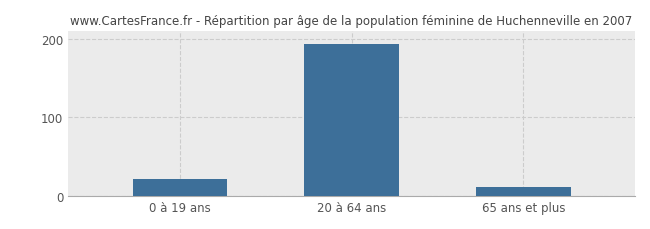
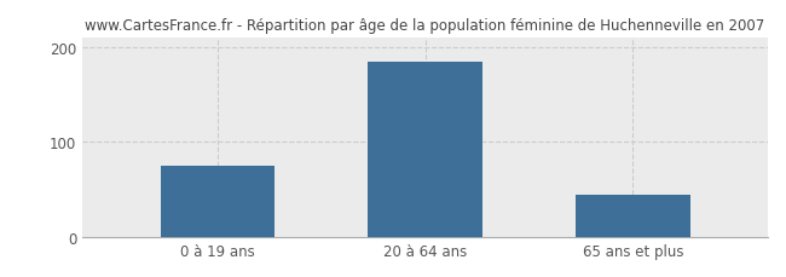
0 à 19 ans: 22 -> 75
20 à 64 ans: 194 -> 185
65 ans et plus: 12 -> 45
